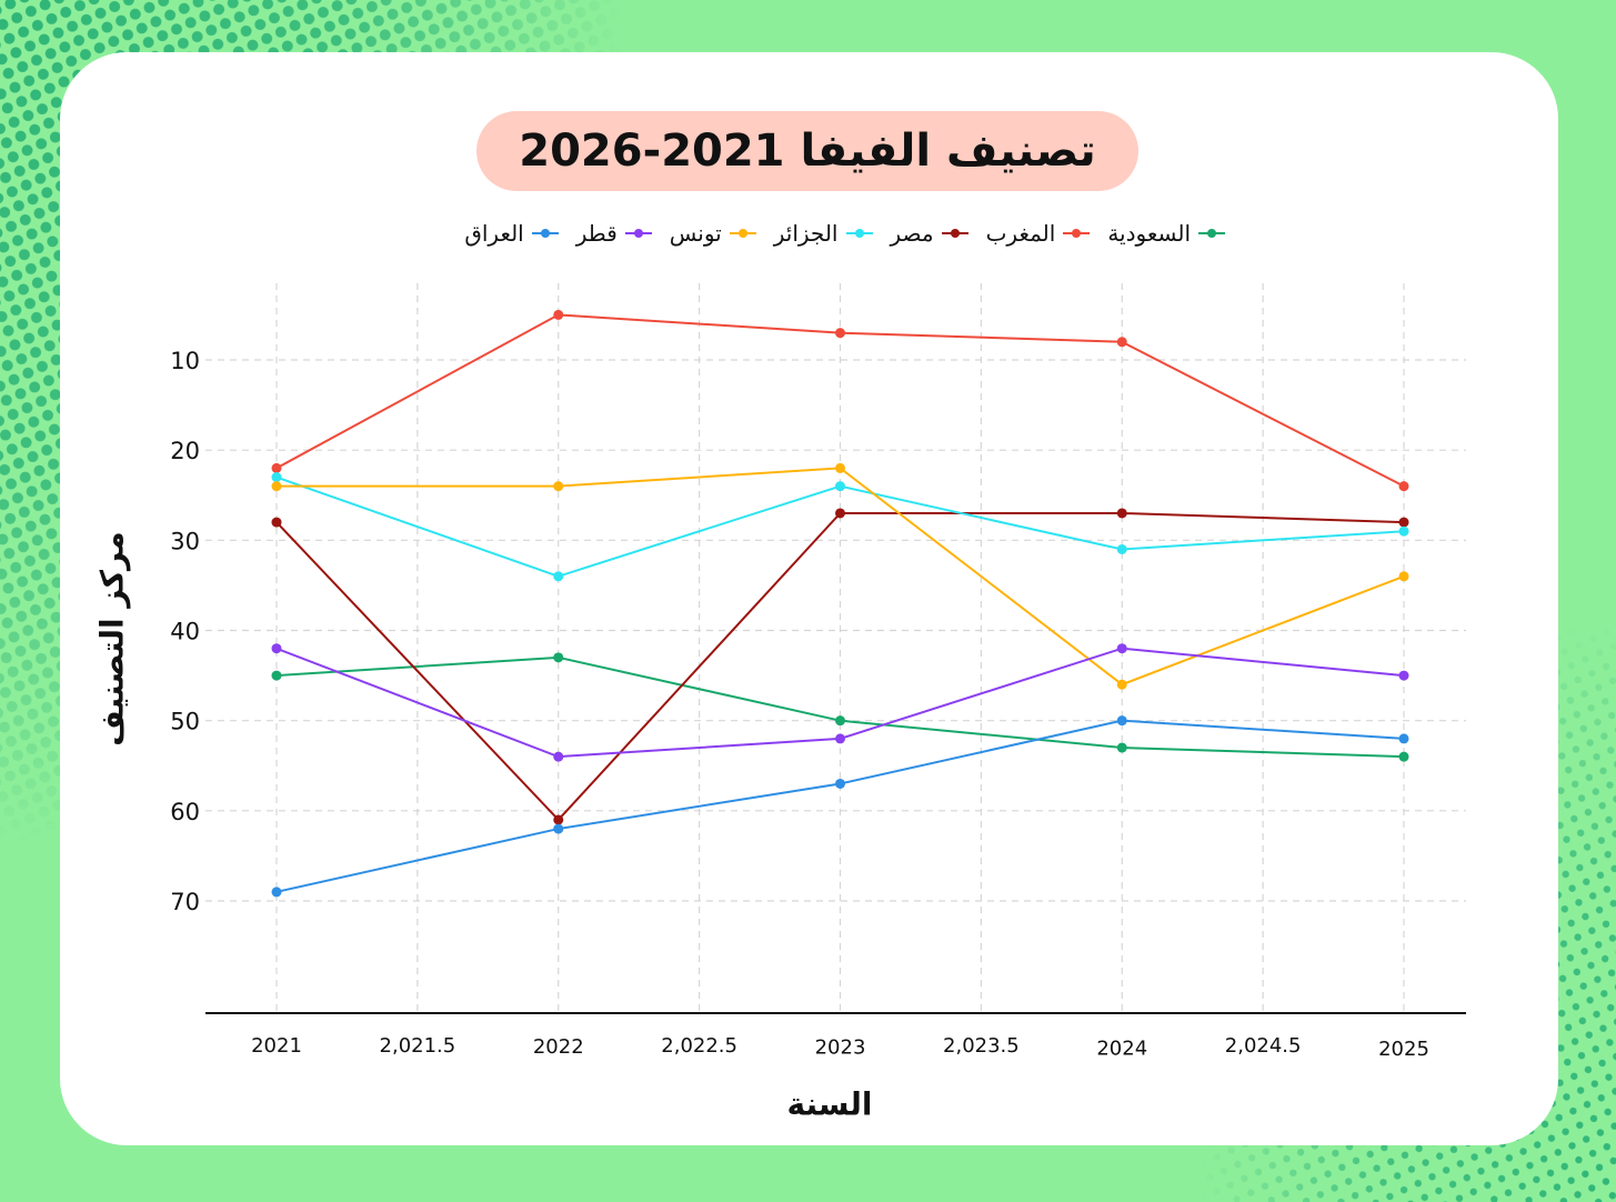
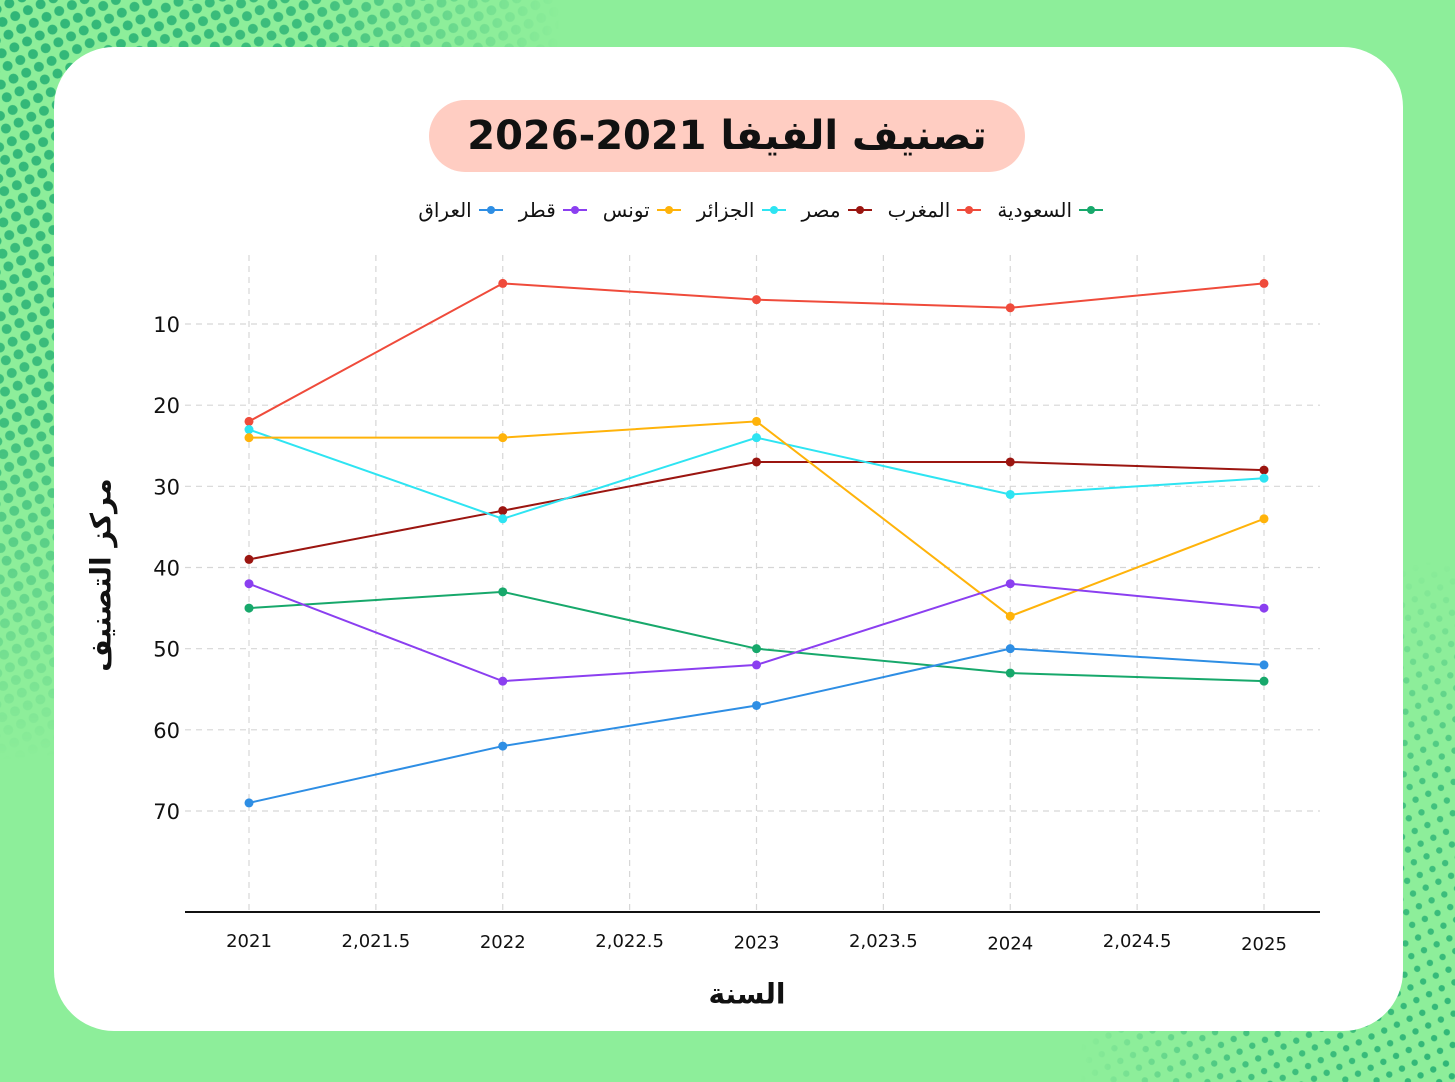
مصر/2021: 28 -> 39
مصر/2022: 61 -> 33
المغرب/2025: 24 -> 5
